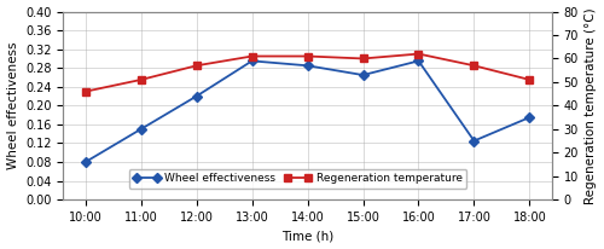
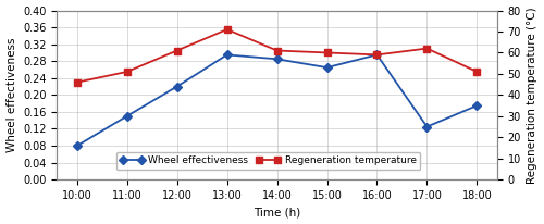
Regeneration temperature/12:00: 57 -> 61
Regeneration temperature/13:00: 61 -> 71
Regeneration temperature/16:00: 62 -> 59
Regeneration temperature/17:00: 57 -> 62
